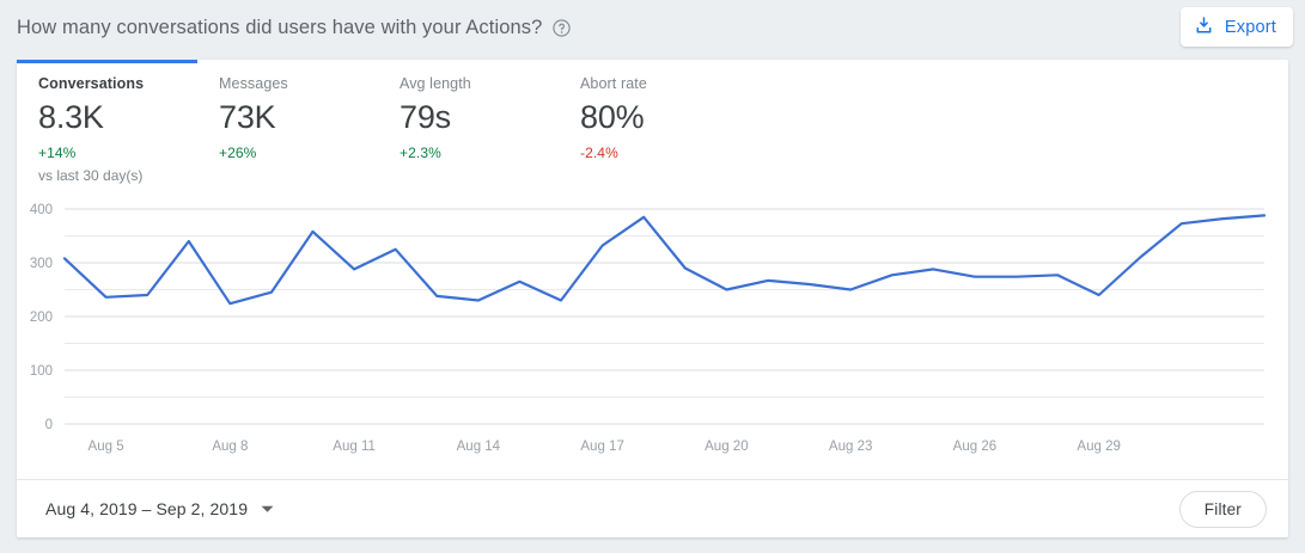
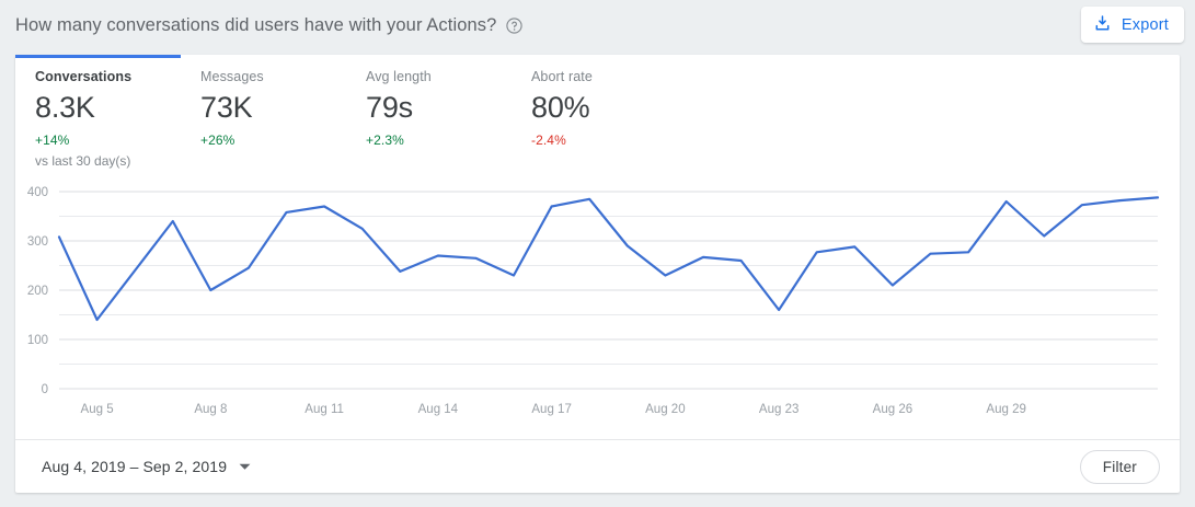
Aug 5: 240 -> 140
Aug 8: 220 -> 200
Aug 11: 290 -> 370
Aug 14: 230 -> 270
Aug 17: 330 -> 370
Aug 20: 250 -> 230
Aug 23: 250 -> 160
Aug 26: 270 -> 210
Aug 29: 240 -> 380
